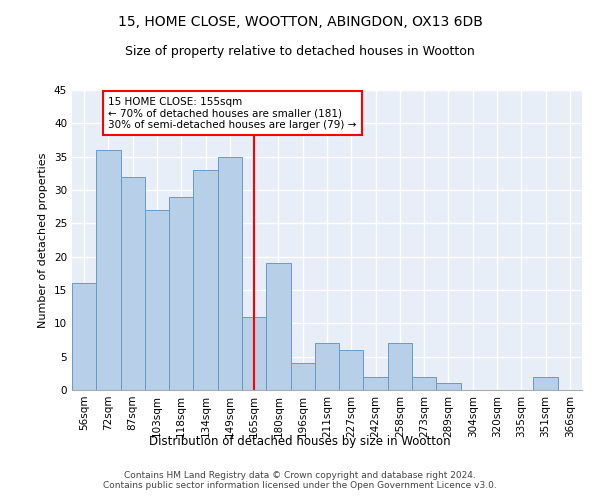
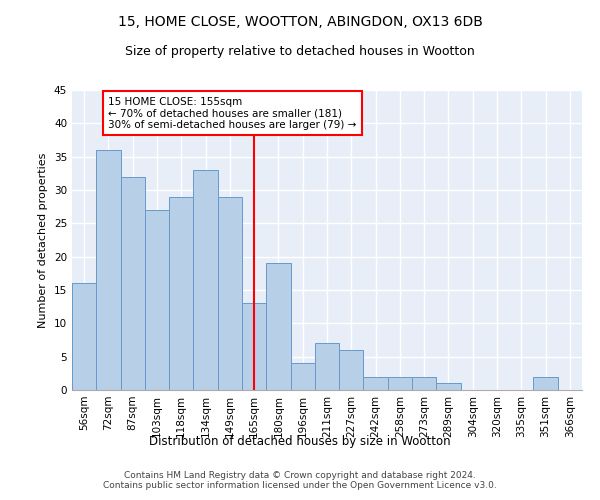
149sqm: 35 -> 29
165sqm: 11 -> 13
258sqm: 7 -> 2
